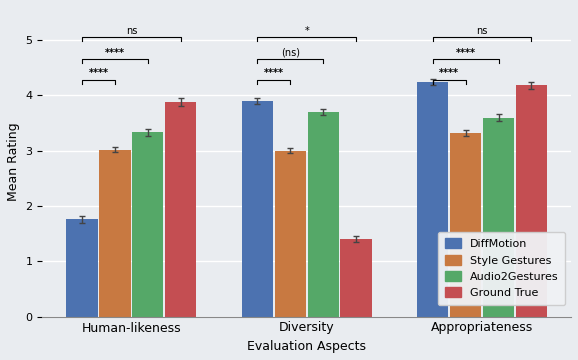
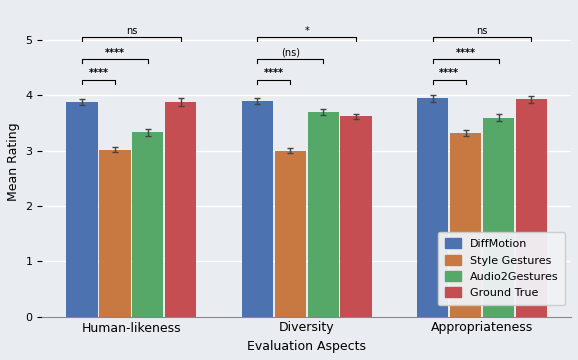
DiffMotion/Human-likeness: 1.76 -> 3.88
Ground True/Diversity: 1.40 -> 3.62
DiffMotion/Appropriateness: 4.24 -> 3.95
Ground True/Appropriateness: 4.18 -> 3.93
